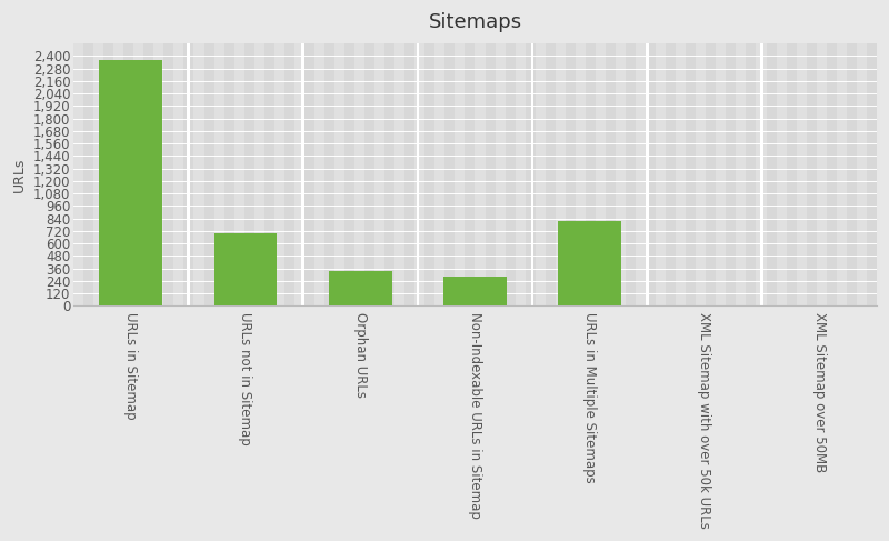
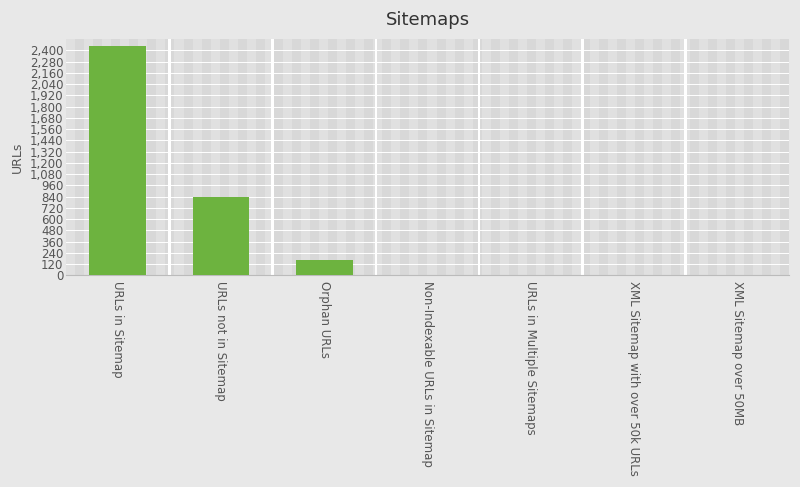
URLs in Sitemap: 2,360 -> 2,450
URLs not in Sitemap: 700 -> 840
Orphan URLs: 340 -> 160
Non-Indexable URLs in Sitemap: 280 -> 0
URLs in Multiple Sitemaps: 820 -> 0
